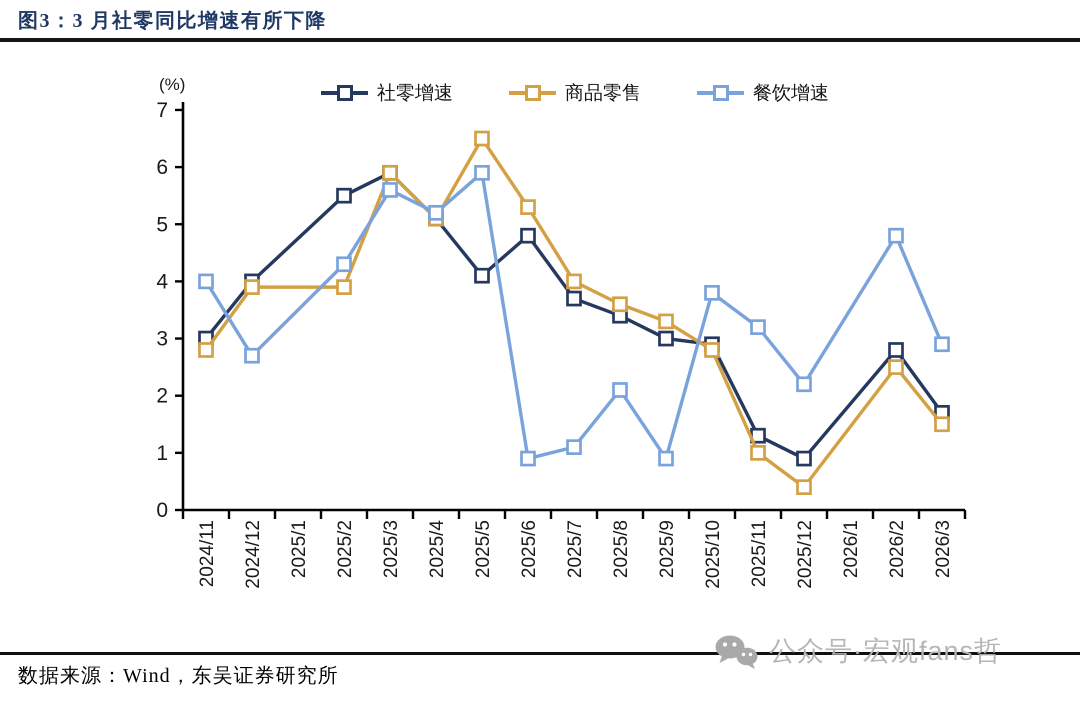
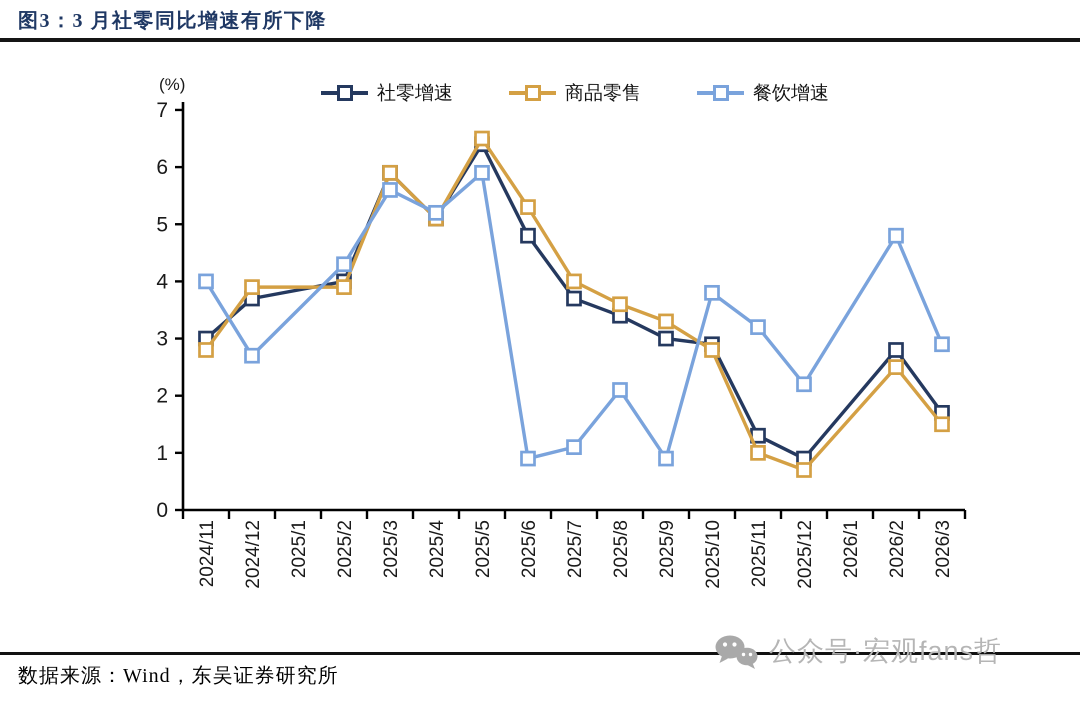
社零增速/2024/12: 4.0 -> 3.7
社零增速/2025/2: 5.5 -> 4.0
社零增速/2025/5: 4.1 -> 6.4
商品零售/2025/12: 0.4 -> 0.7
